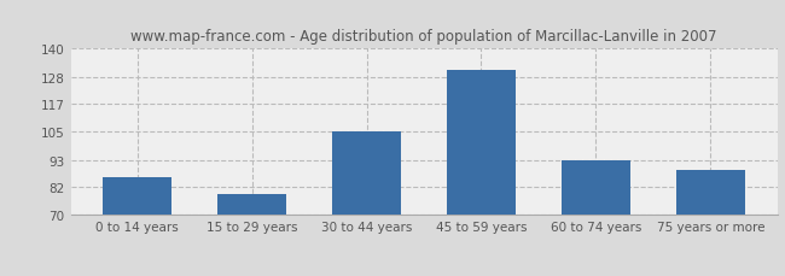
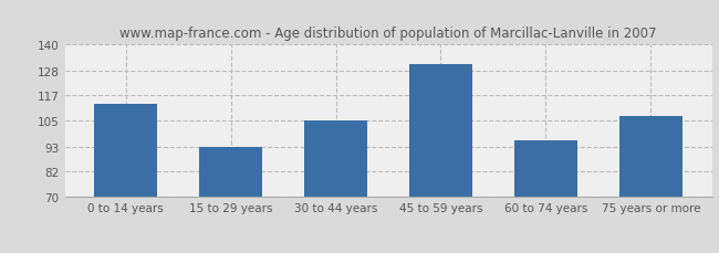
0 to 14 years: 86 -> 113
15 to 29 years: 79 -> 93
60 to 74 years: 93 -> 96
75 years or more: 89 -> 107
